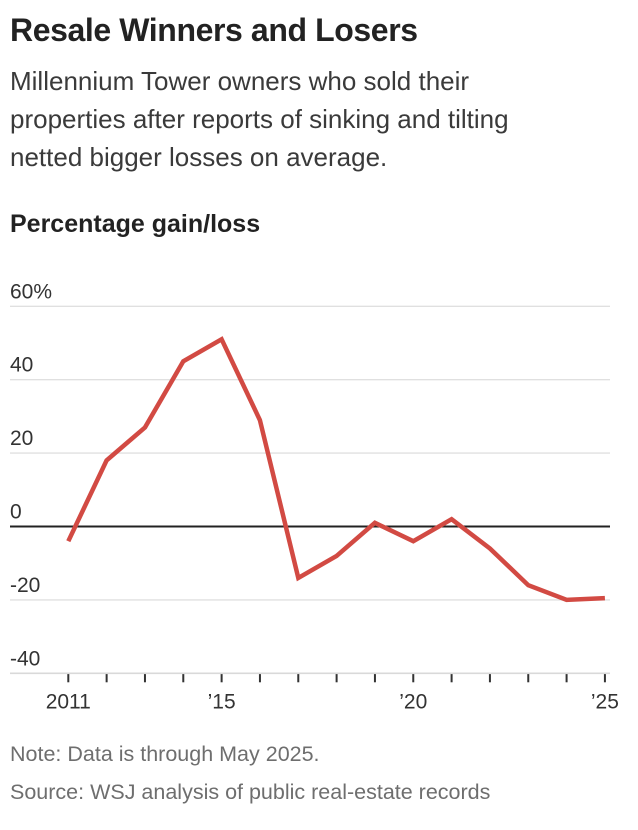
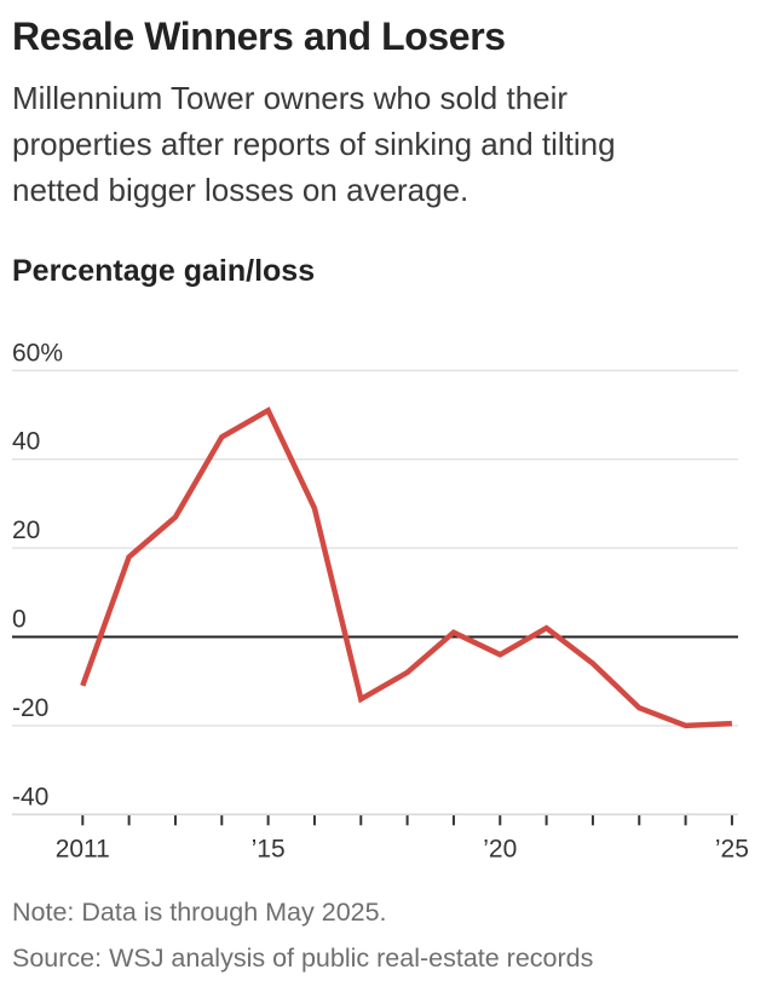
2011: -4% -> -11%
